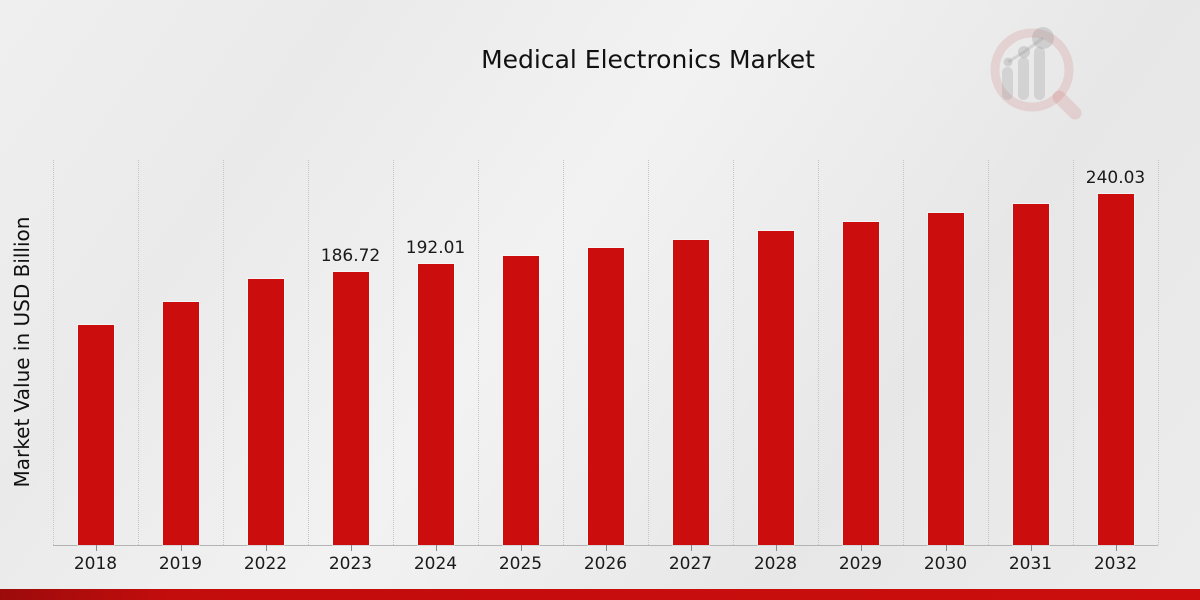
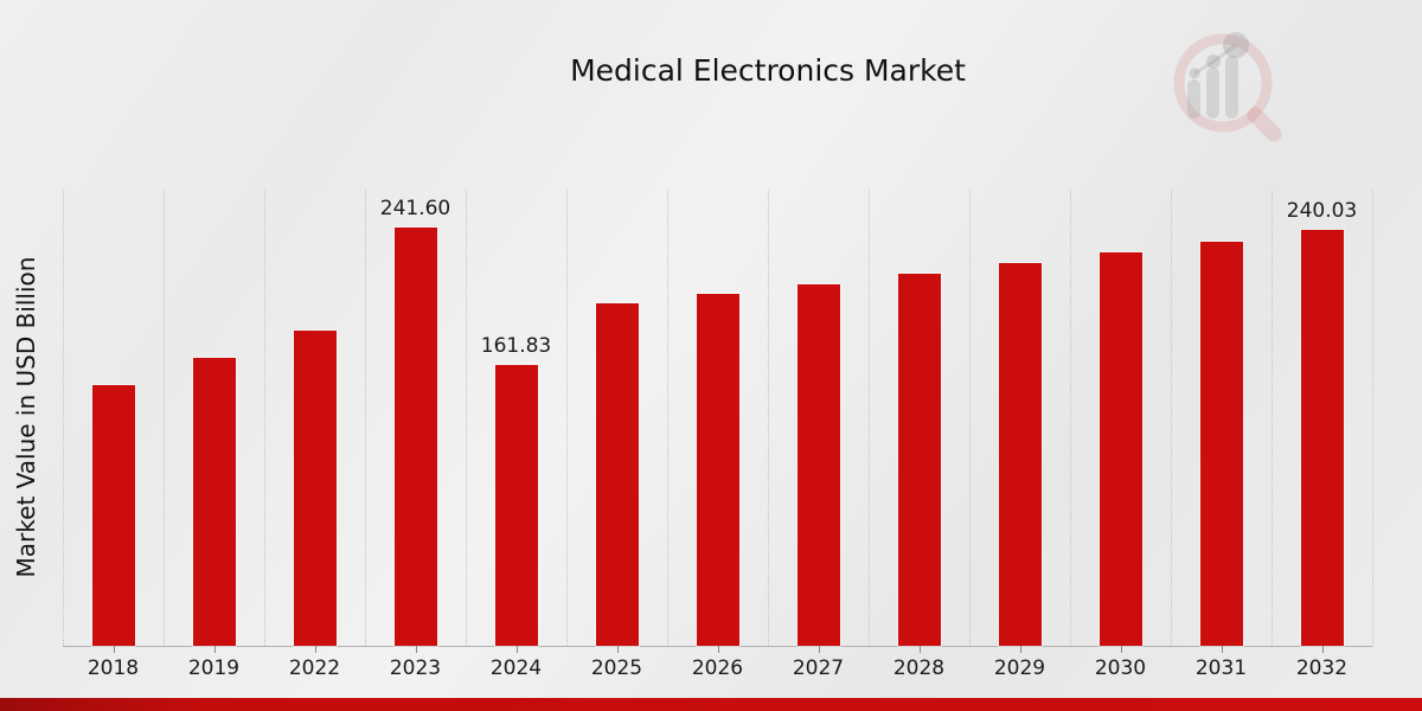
2023: 186.72 -> 241.60
2024: 192.01 -> 161.83
